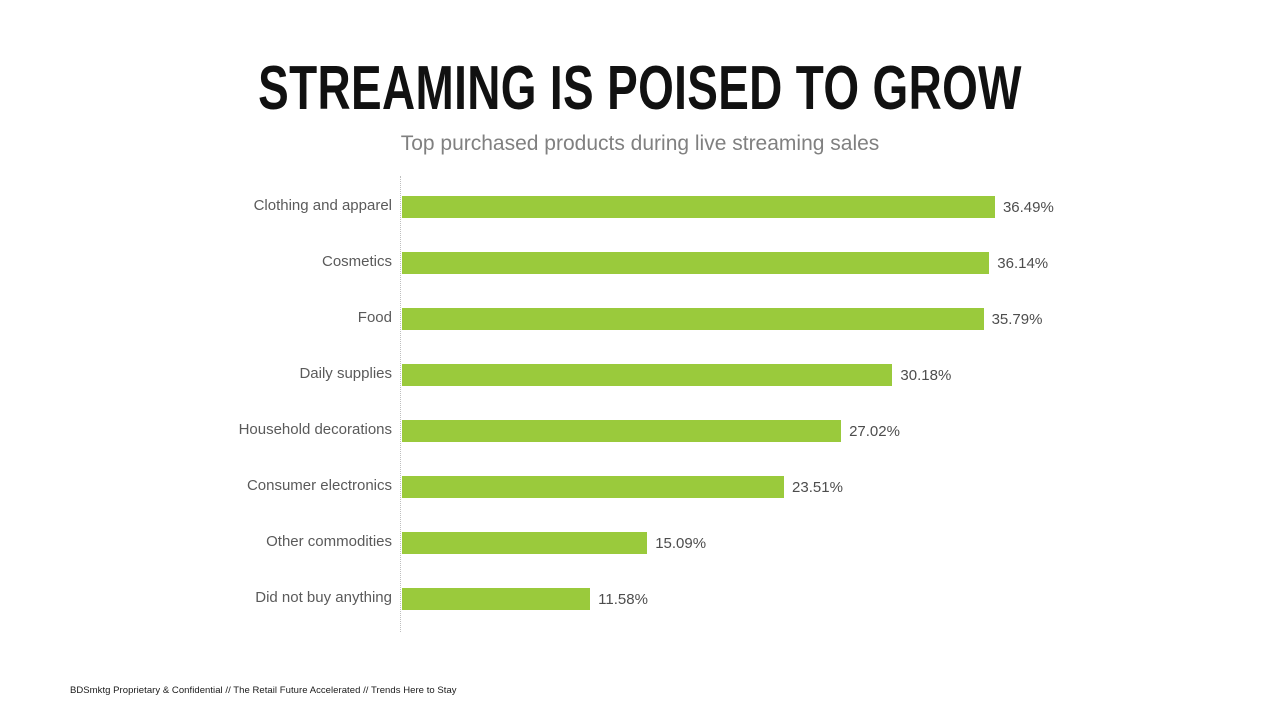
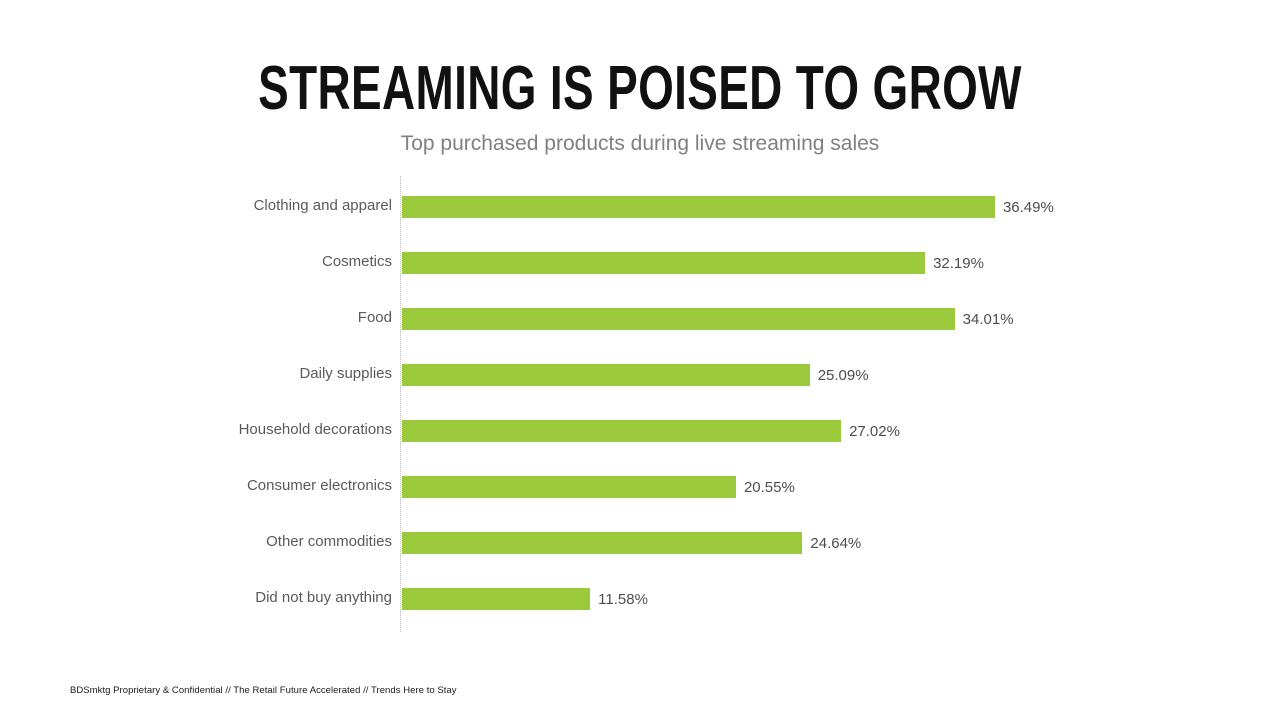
Cosmetics: 36.14% -> 32.19%
Food: 35.79% -> 34.01%
Daily supplies: 30.18% -> 25.09%
Consumer electronics: 23.51% -> 20.55%
Other commodities: 15.09% -> 24.64%
